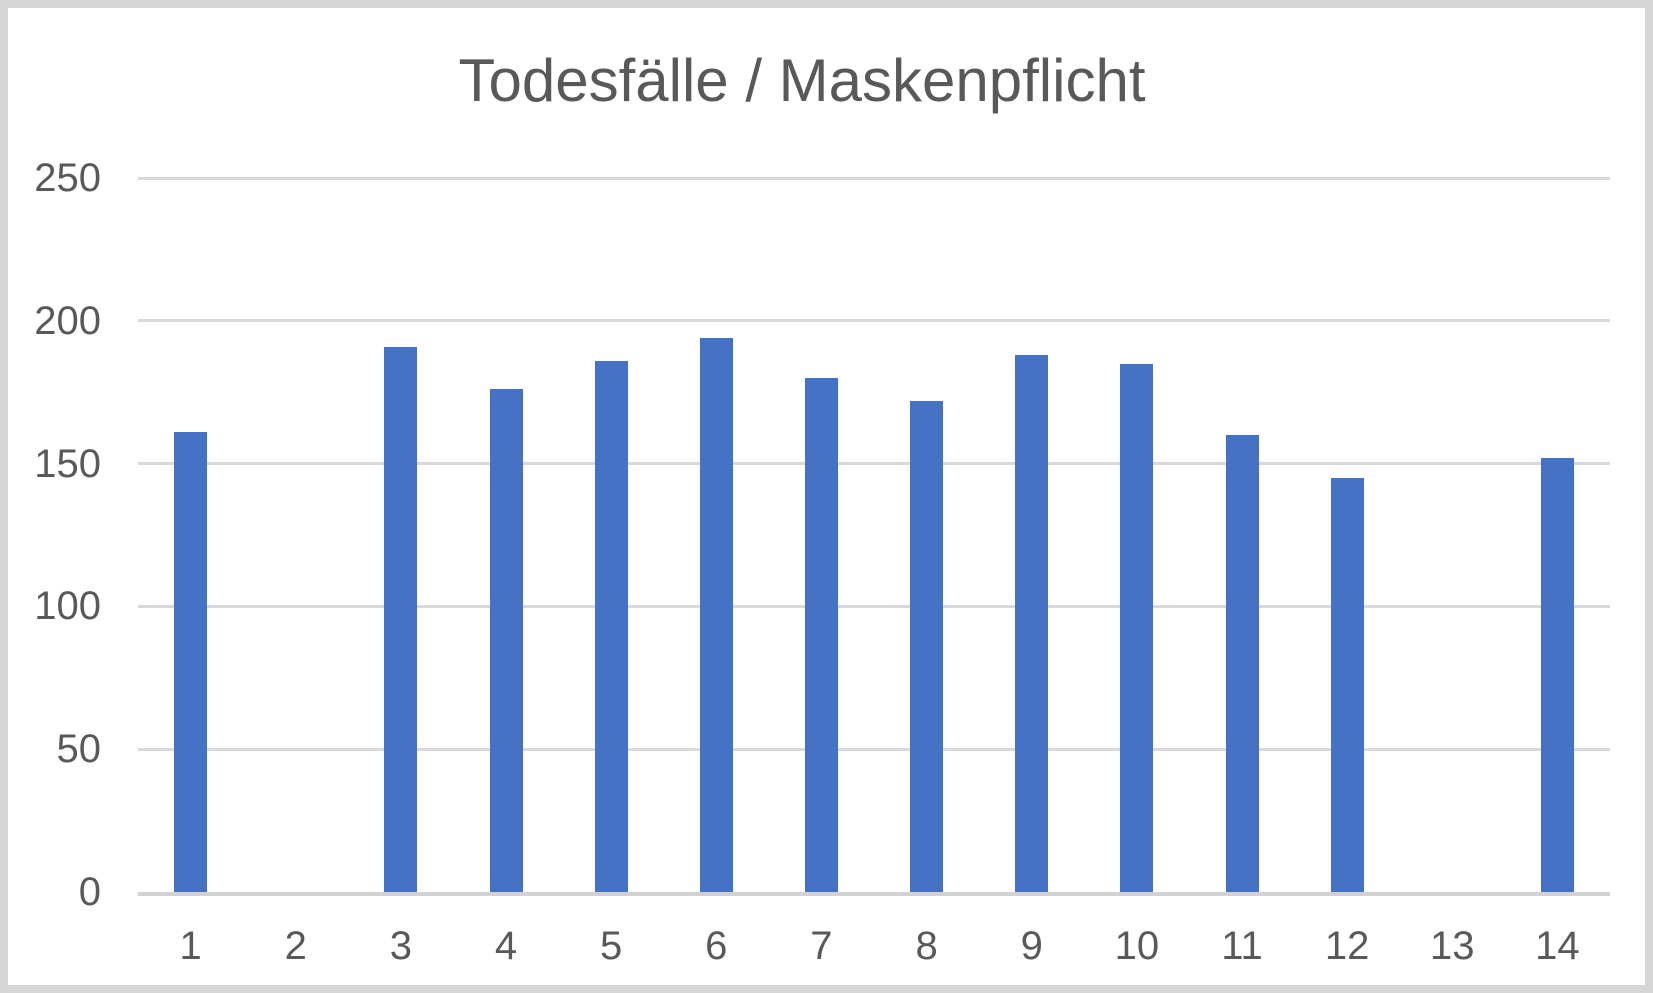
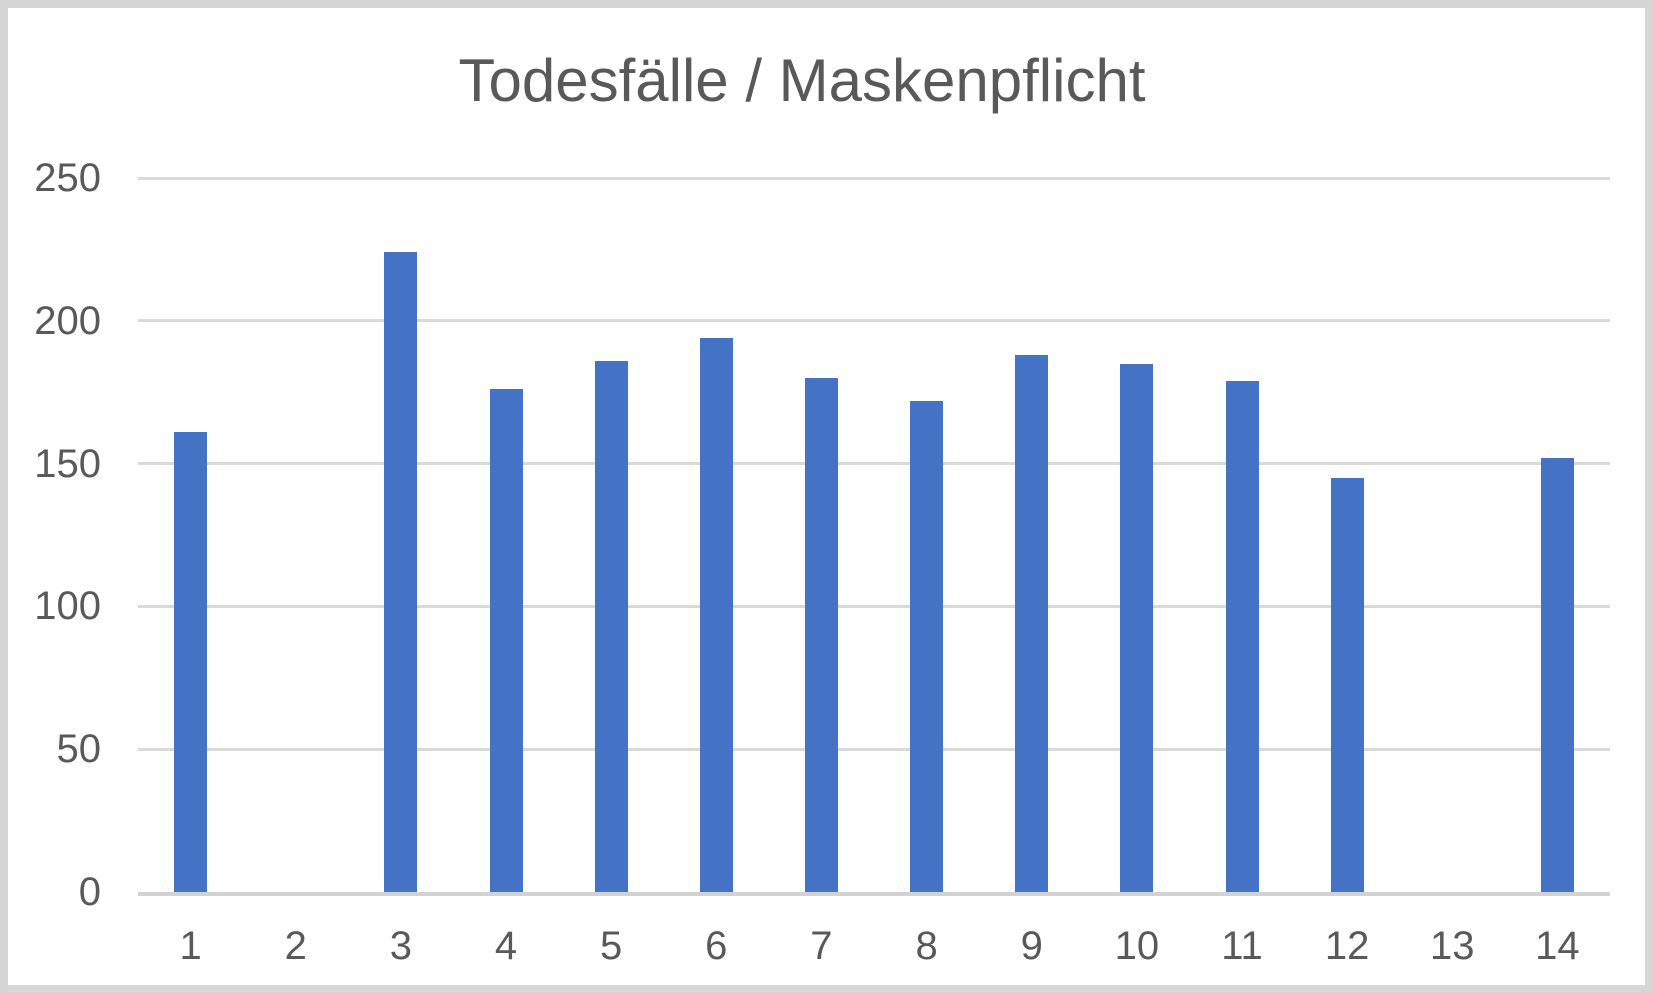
3: 191 -> 224
11: 160 -> 179
